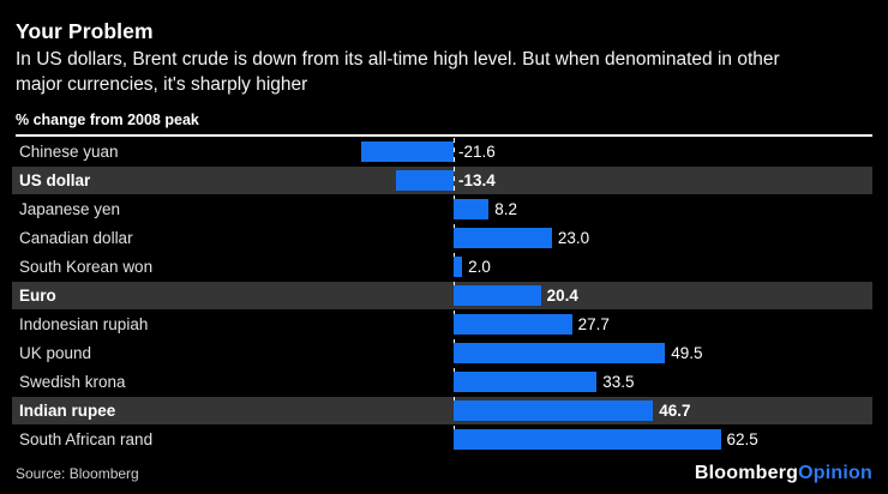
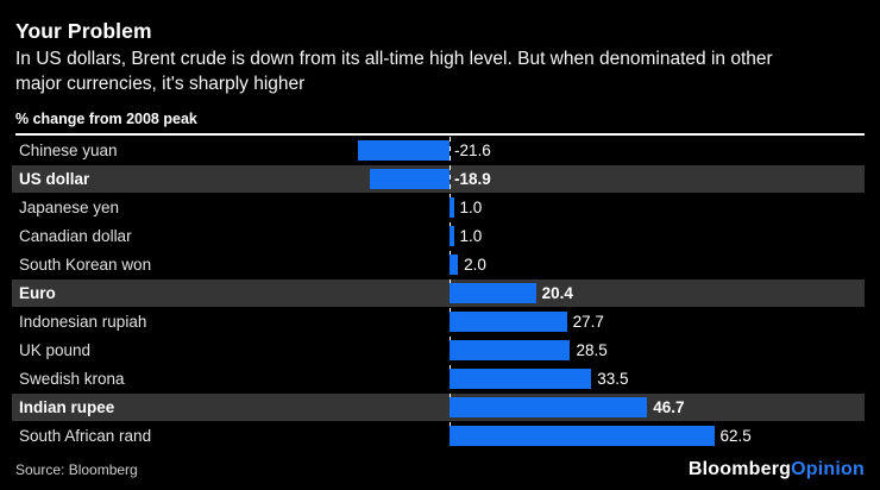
US dollar: -13.4 -> -18.9
Japanese yen: 8.2 -> 1.0
Canadian dollar: 23.0 -> 1.0
UK pound: 49.5 -> 28.5
